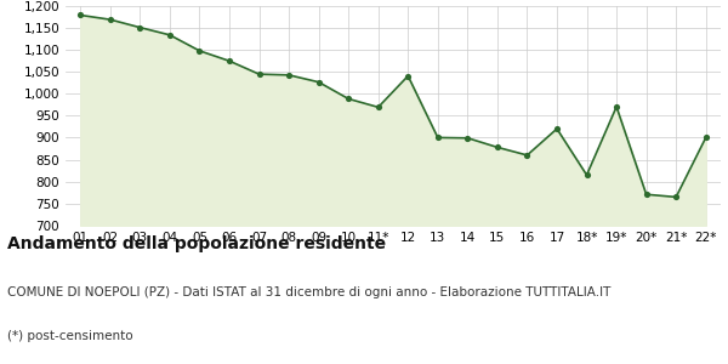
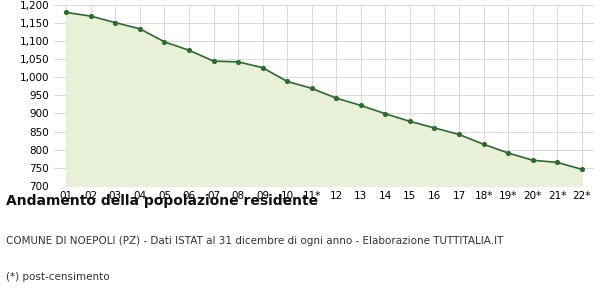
12: 1,040 -> 942
13: 900 -> 922
17: 920 -> 842
19*: 970 -> 791
22*: 900 -> 746
